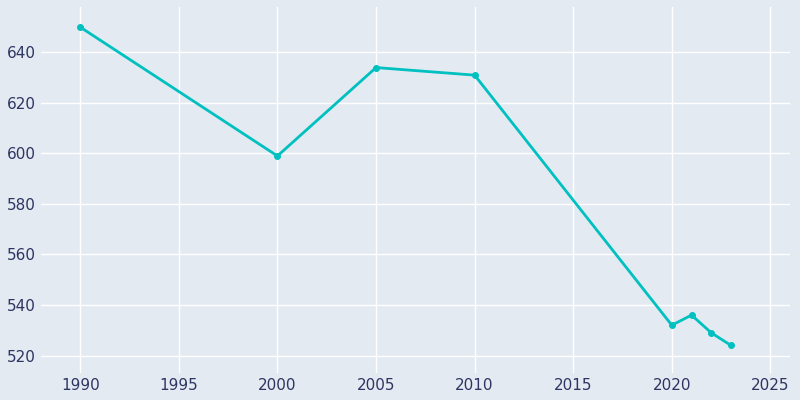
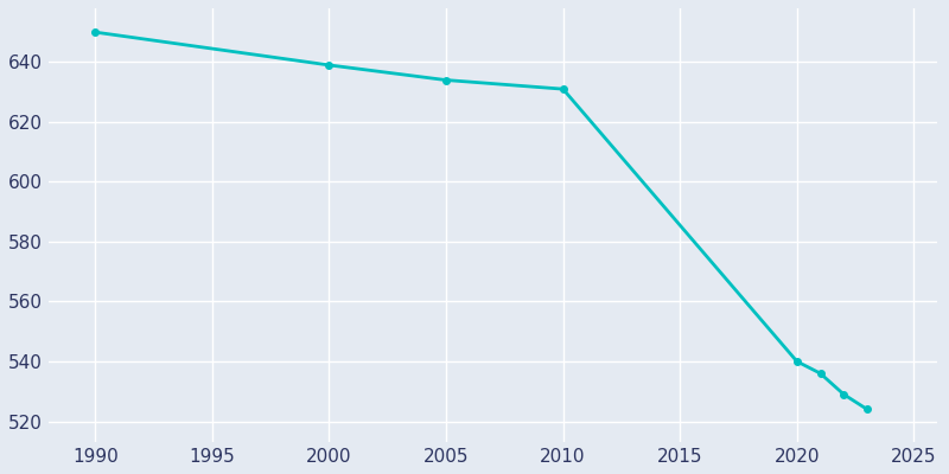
2000: 599 -> 639
2020: 532 -> 540
